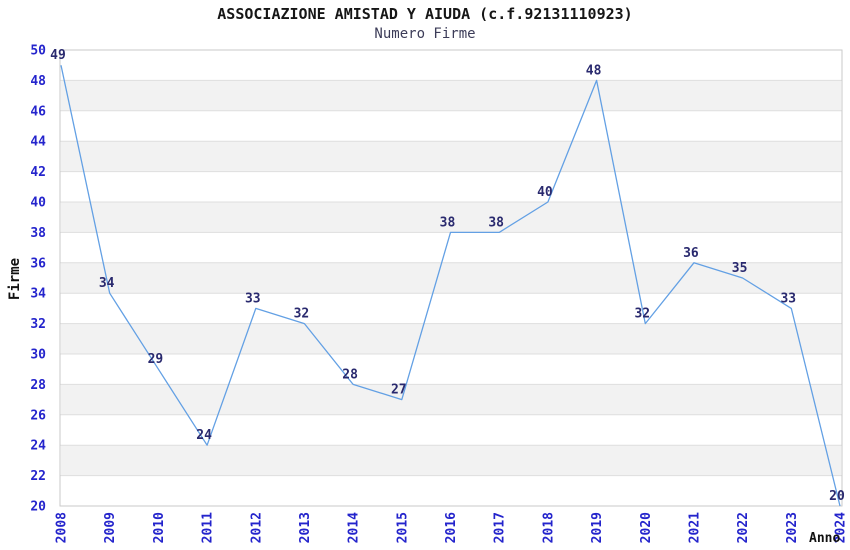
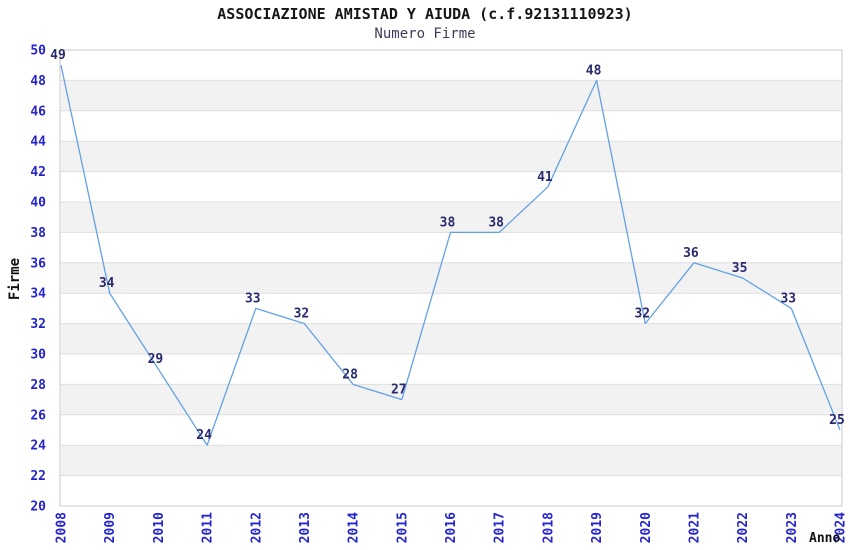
2018: 40 -> 41
2024: 20 -> 25
